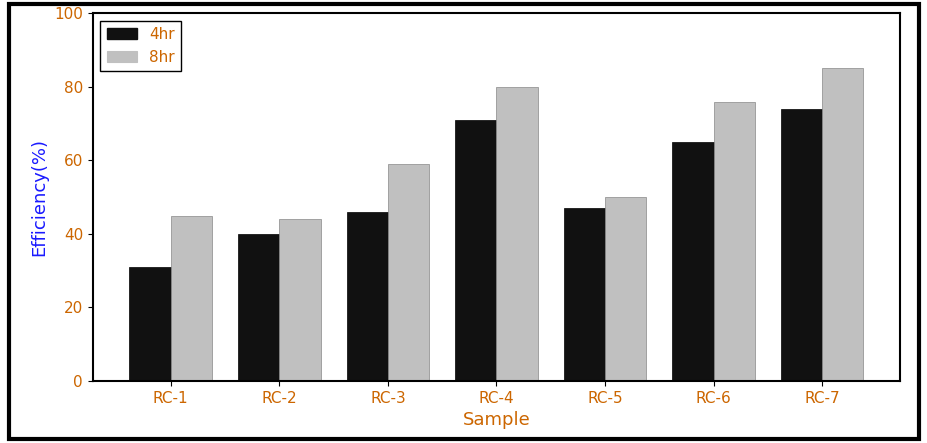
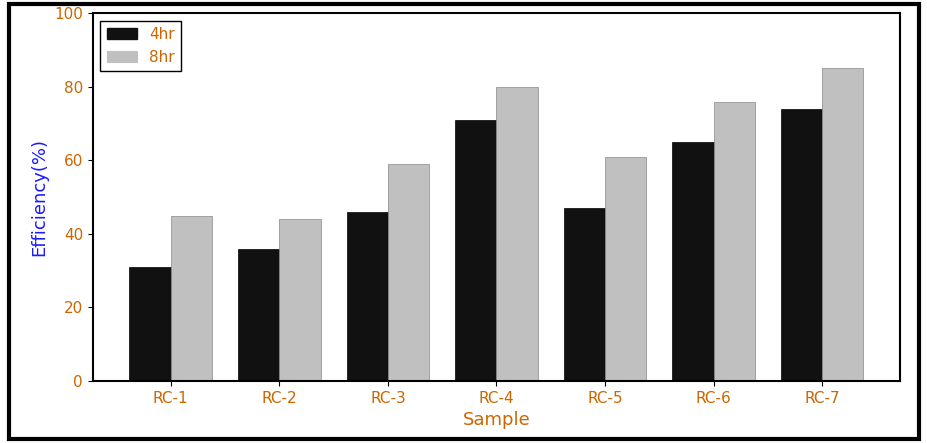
4hr/RC-2: 40 -> 36
8hr/RC-5: 50 -> 61
